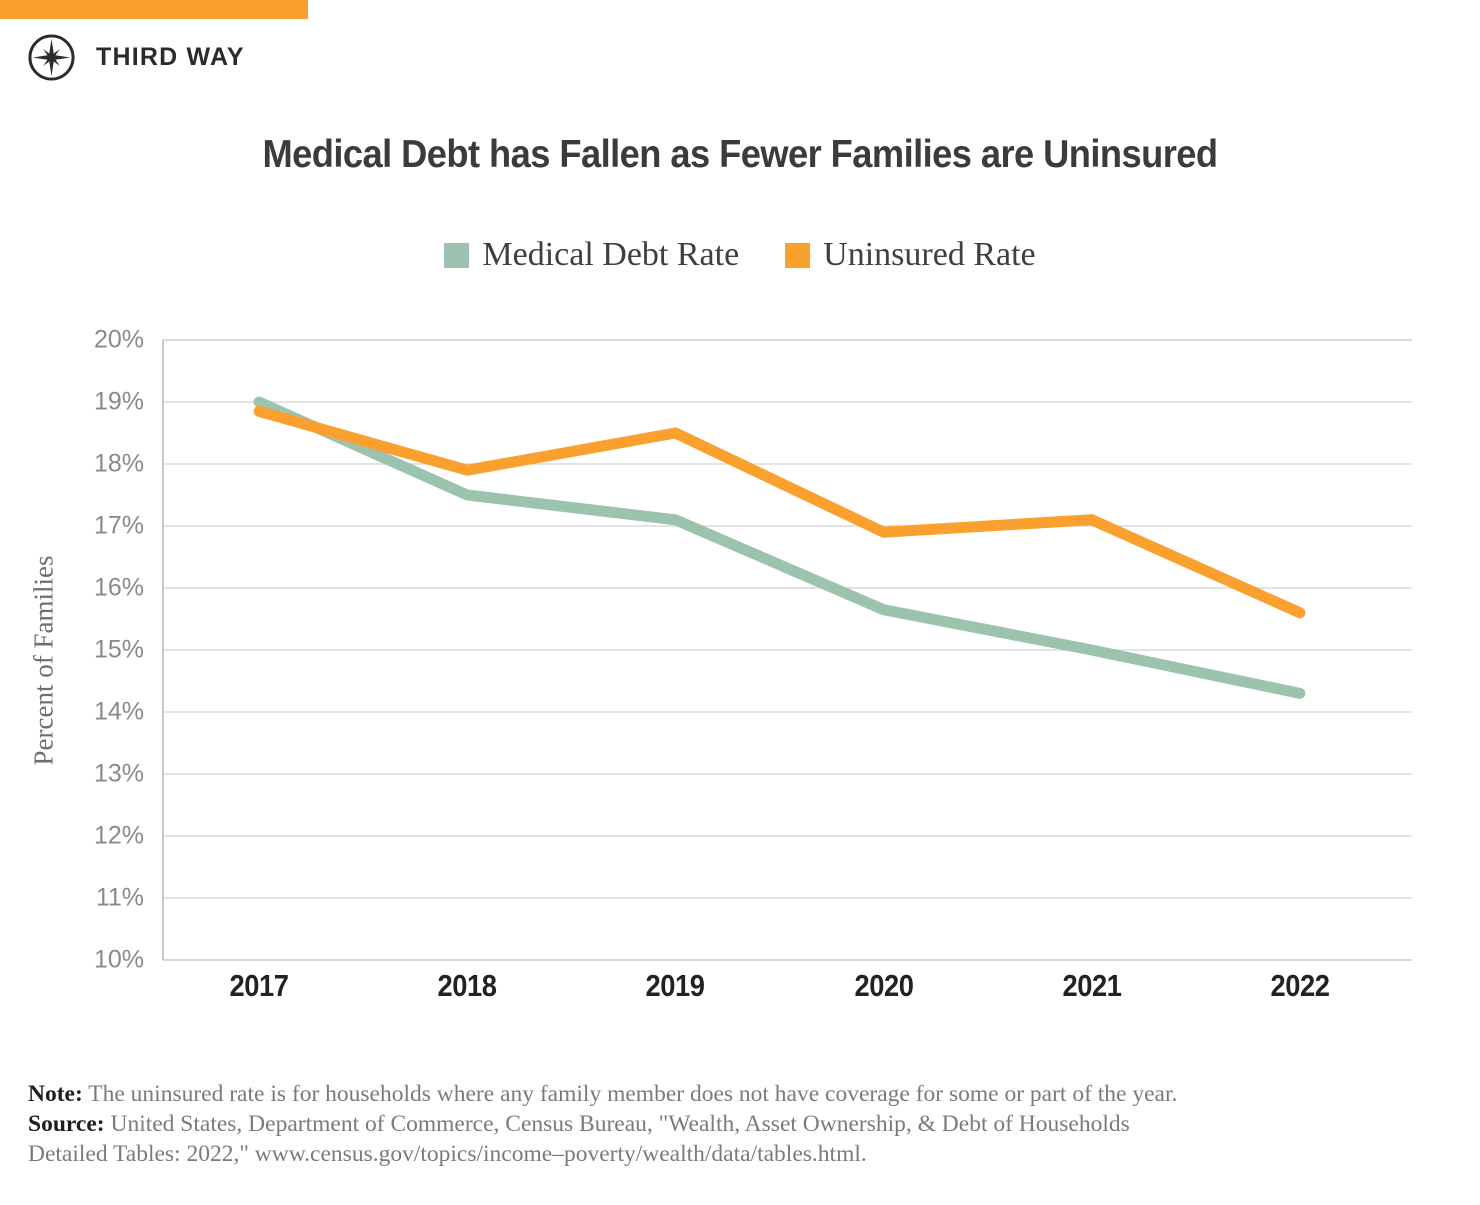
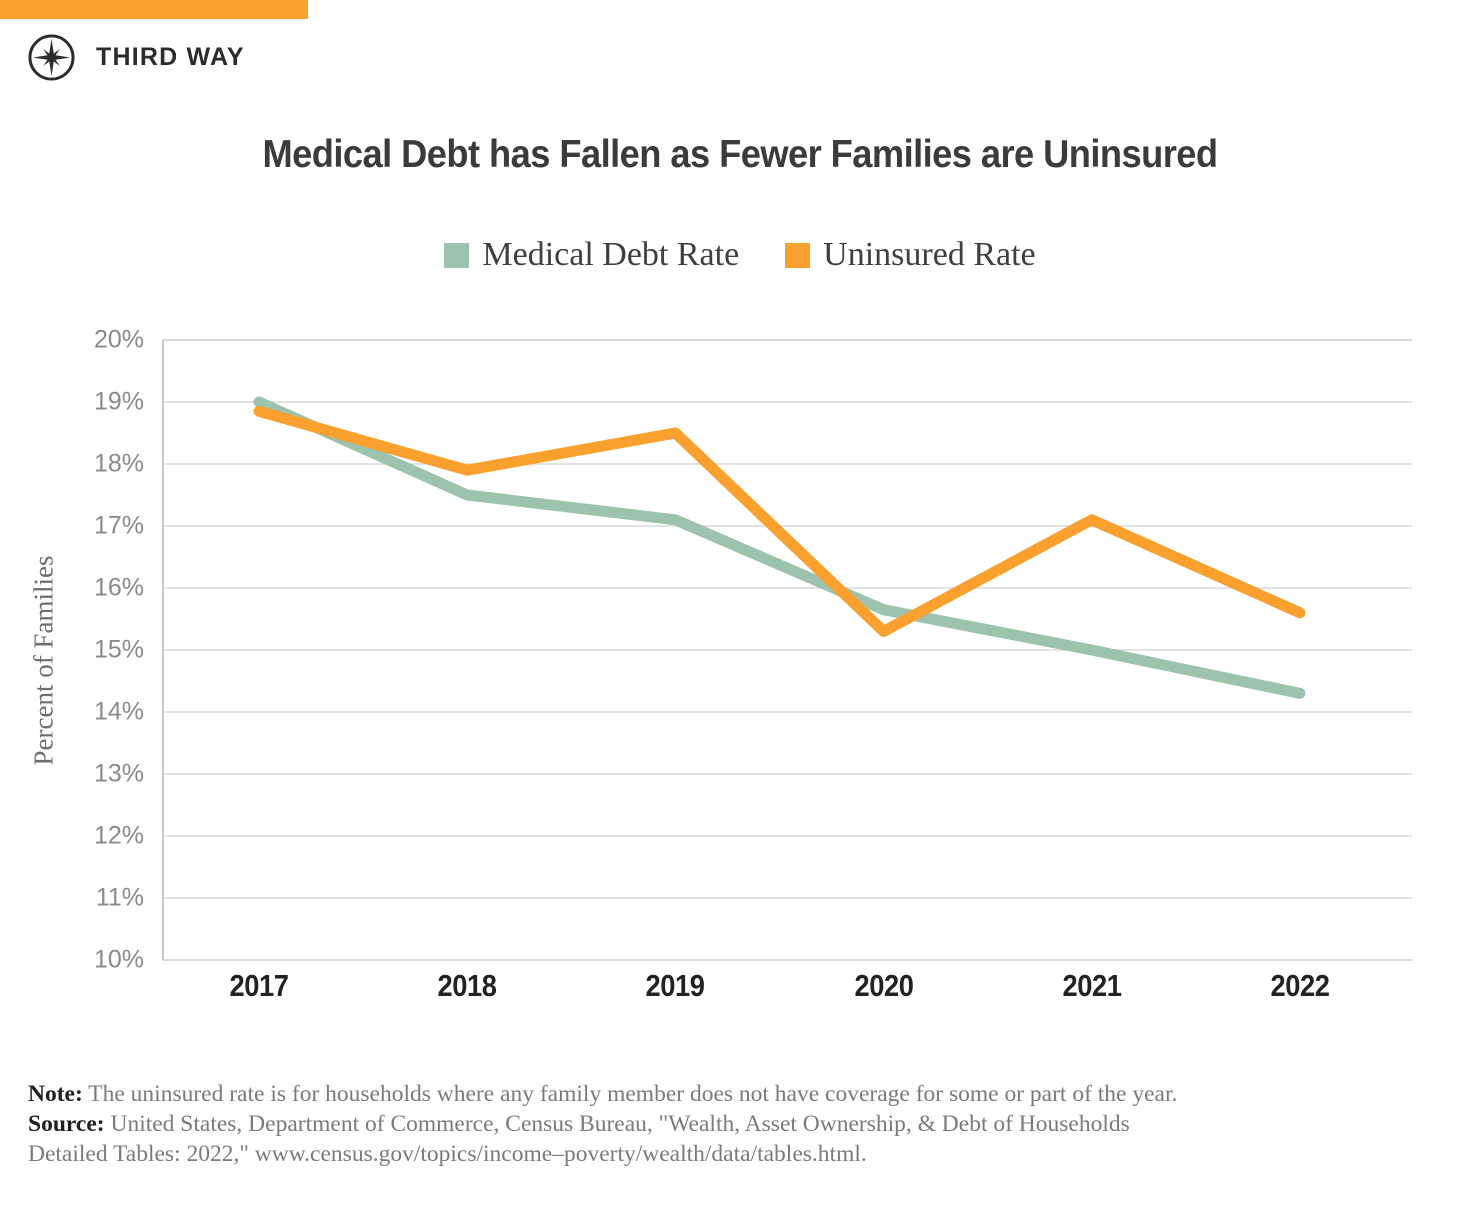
Uninsured Rate/2020: 16.9% -> 15.3%
